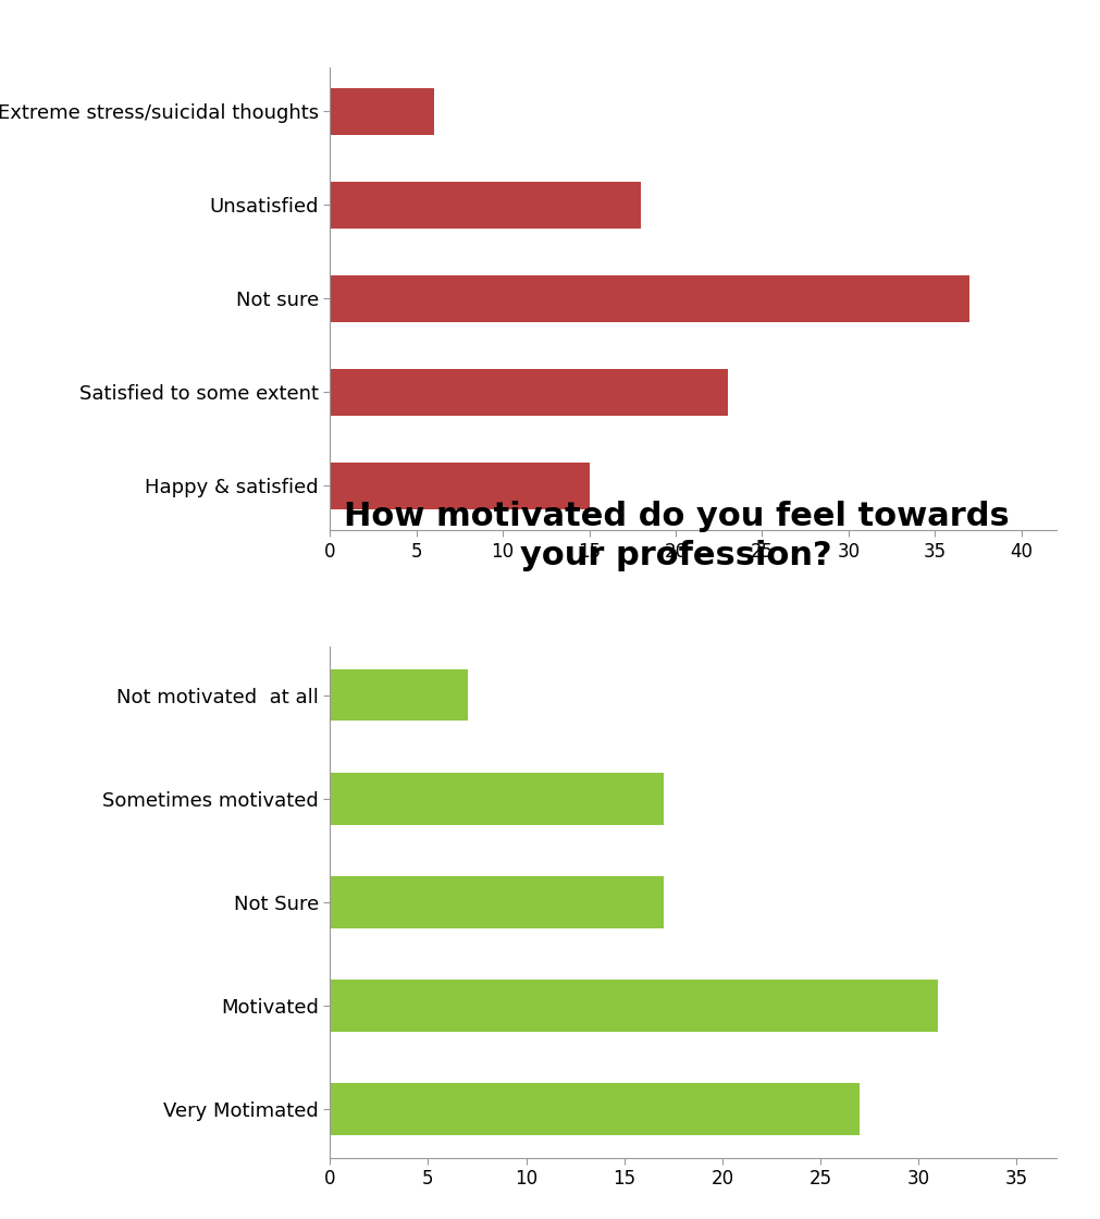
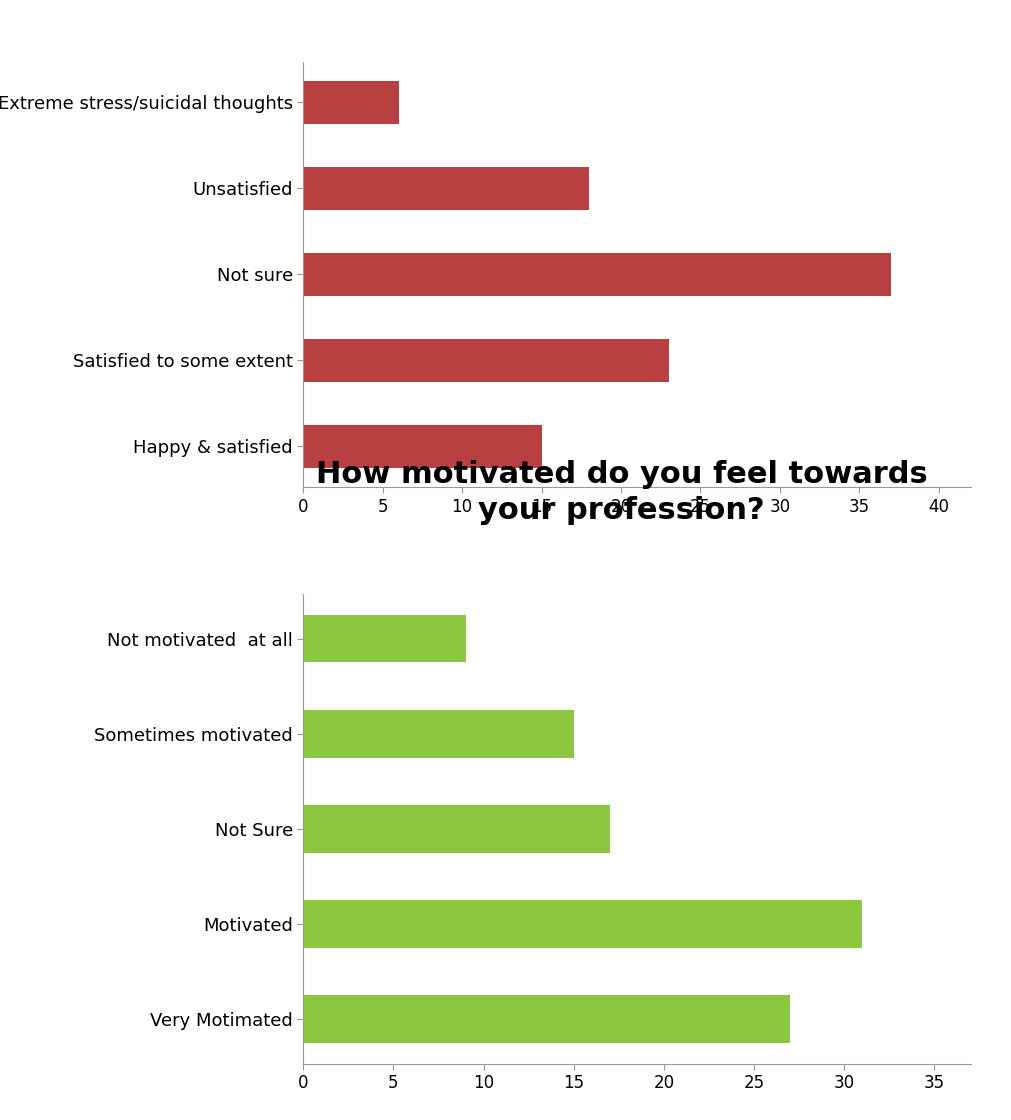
Not motivated at all: 7 -> 9
Sometimes motivated: 17 -> 15
